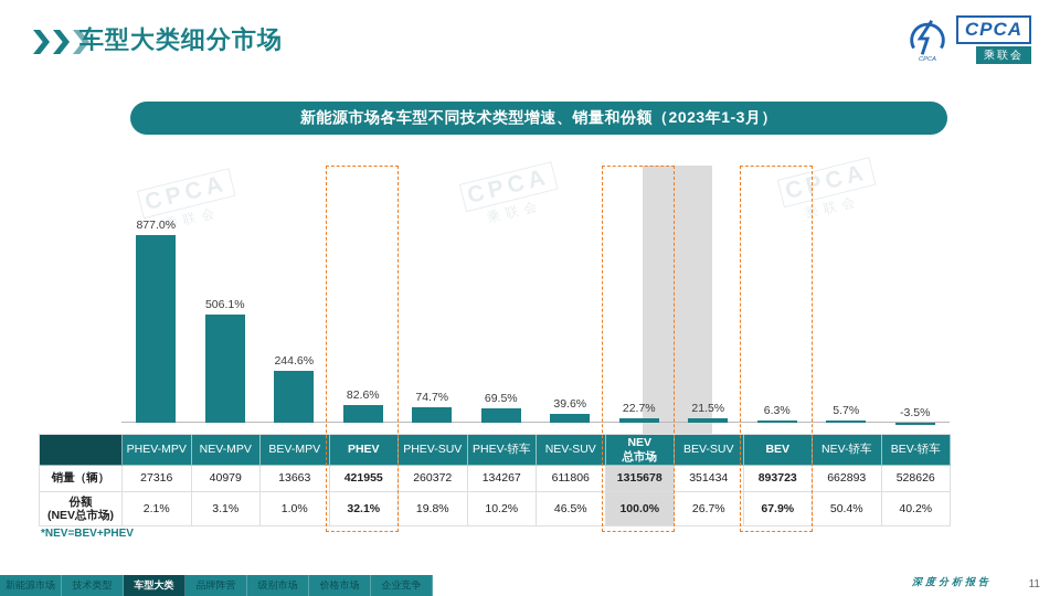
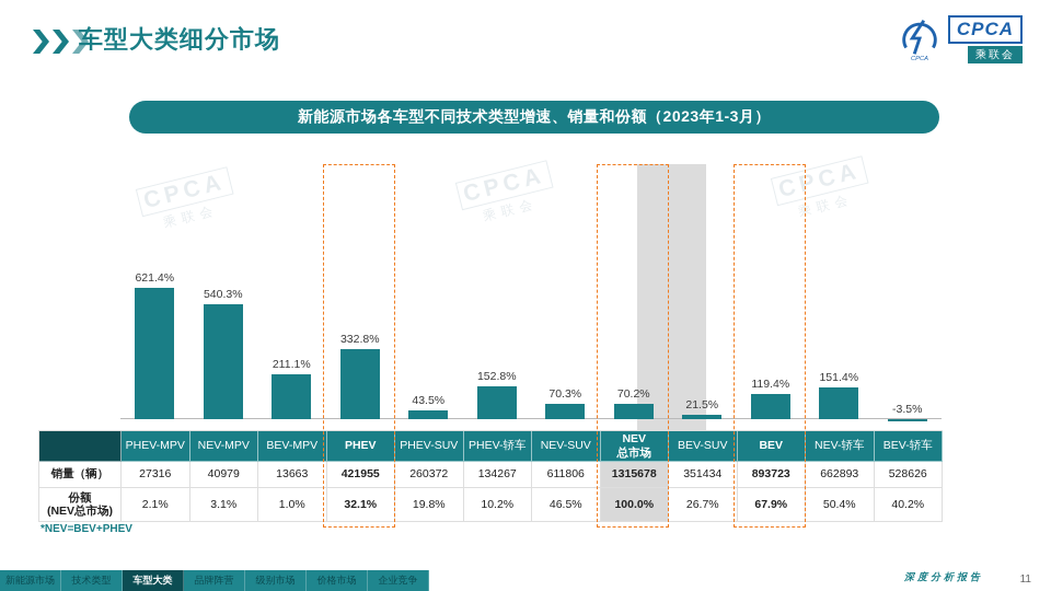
PHEV-MPV: 877.0% -> 621.4%
NEV-MPV: 506.1% -> 540.3%
BEV-MPV: 244.6% -> 211.1%
PHEV: 82.6% -> 332.8%
PHEV-SUV: 74.7% -> 43.5%
PHEV-轿车: 69.5% -> 152.8%
NEV-SUV: 39.6% -> 70.3%
NEV总市场: 22.7% -> 70.2%
BEV: 6.3% -> 119.4%
NEV-轿车: 5.7% -> 151.4%
